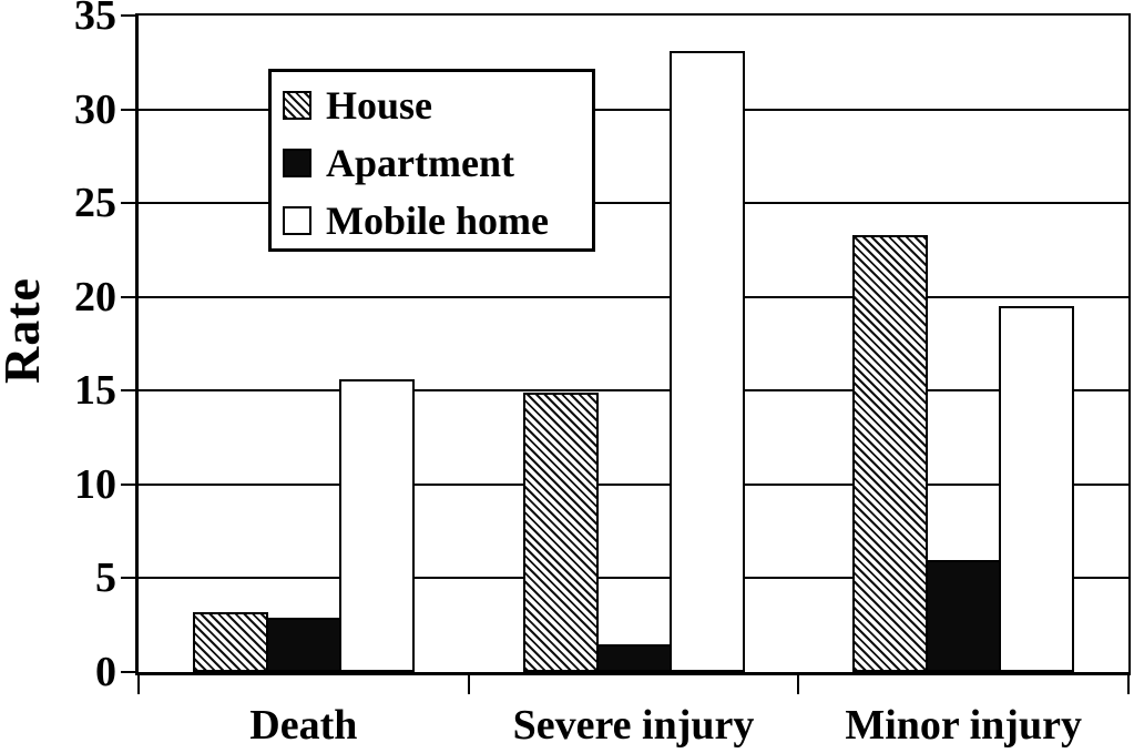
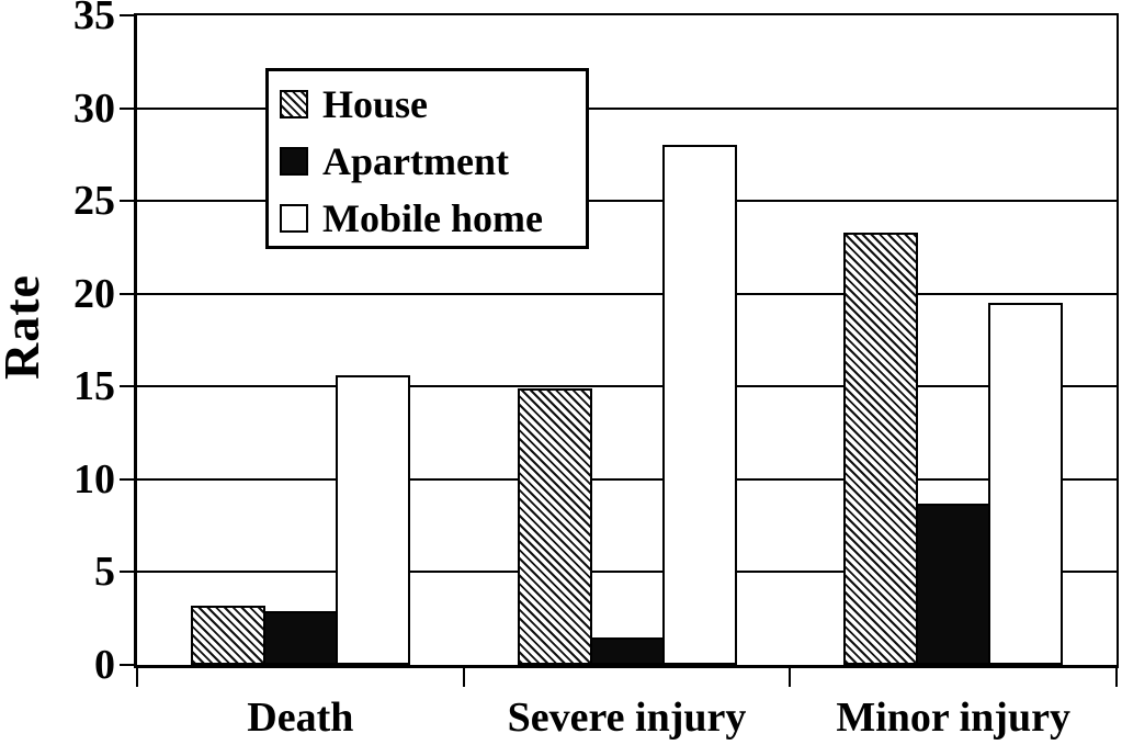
Mobile home/Severe injury: 33.1 -> 28.0
Apartment/Minor injury: 6.0 -> 8.7
